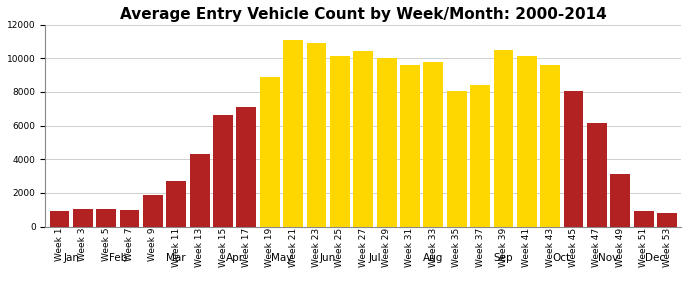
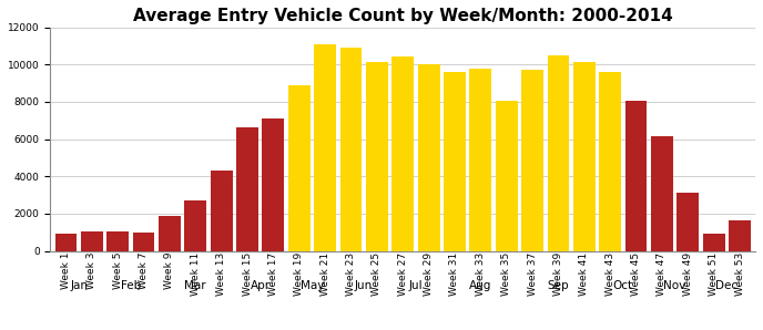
Week 37: 8400 -> 9700
Week 53: 800 -> 1600
